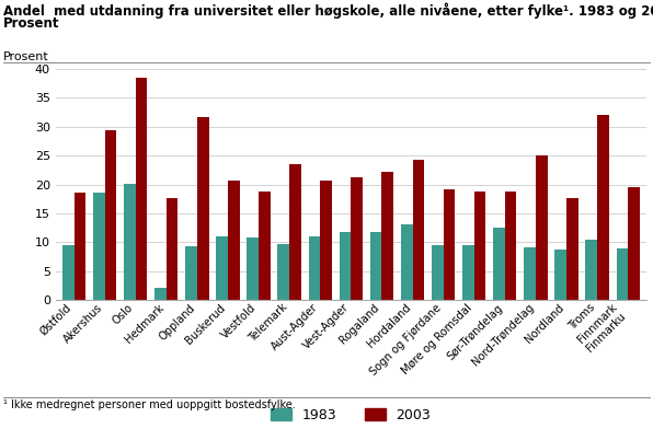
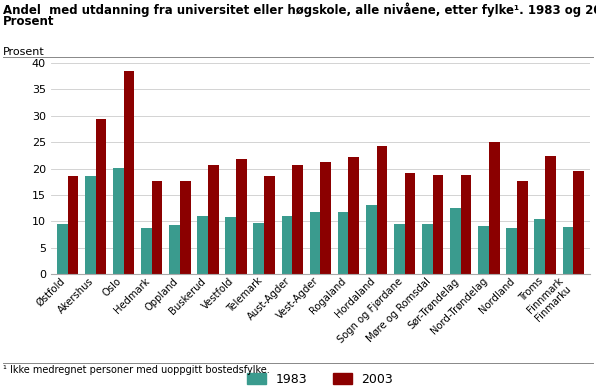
1983/Hedmark: 2.2 -> 8.8
2003/Oppland: 31.6 -> 17.7
2003/Vestfold: 18.8 -> 21.8
2003/Telemark: 23.6 -> 18.6
2003/Troms: 32.0 -> 22.3
